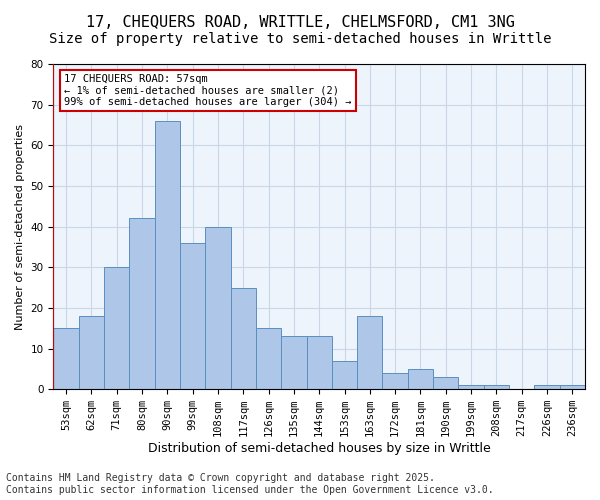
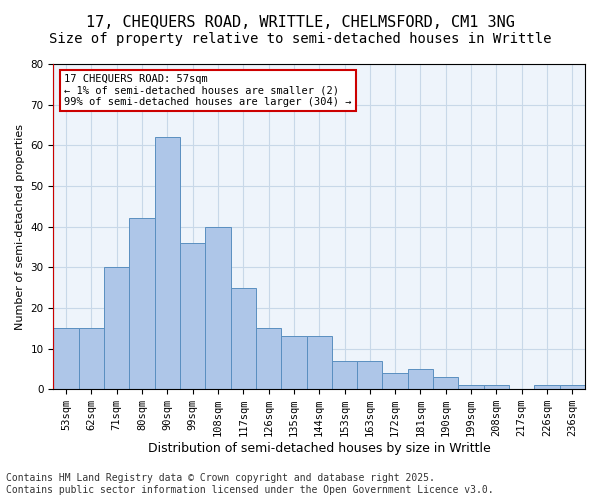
62sqm: 18 -> 15
90sqm: 66 -> 62
163sqm: 18 -> 7
